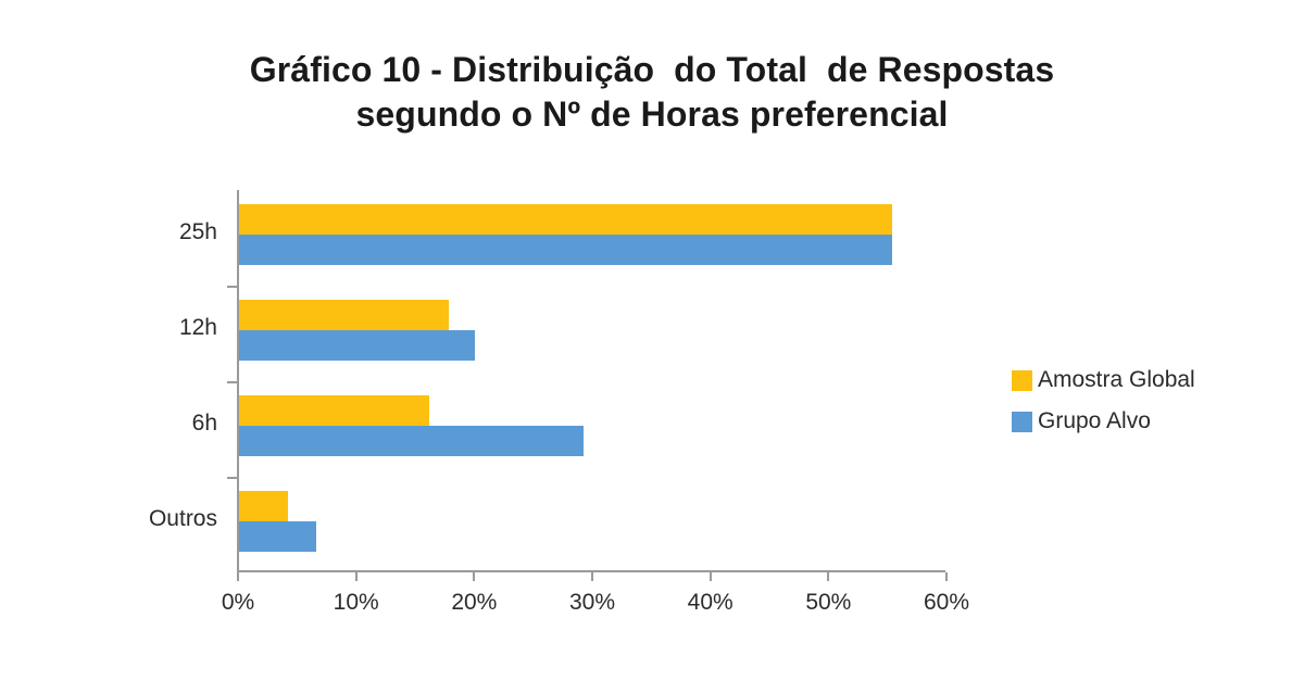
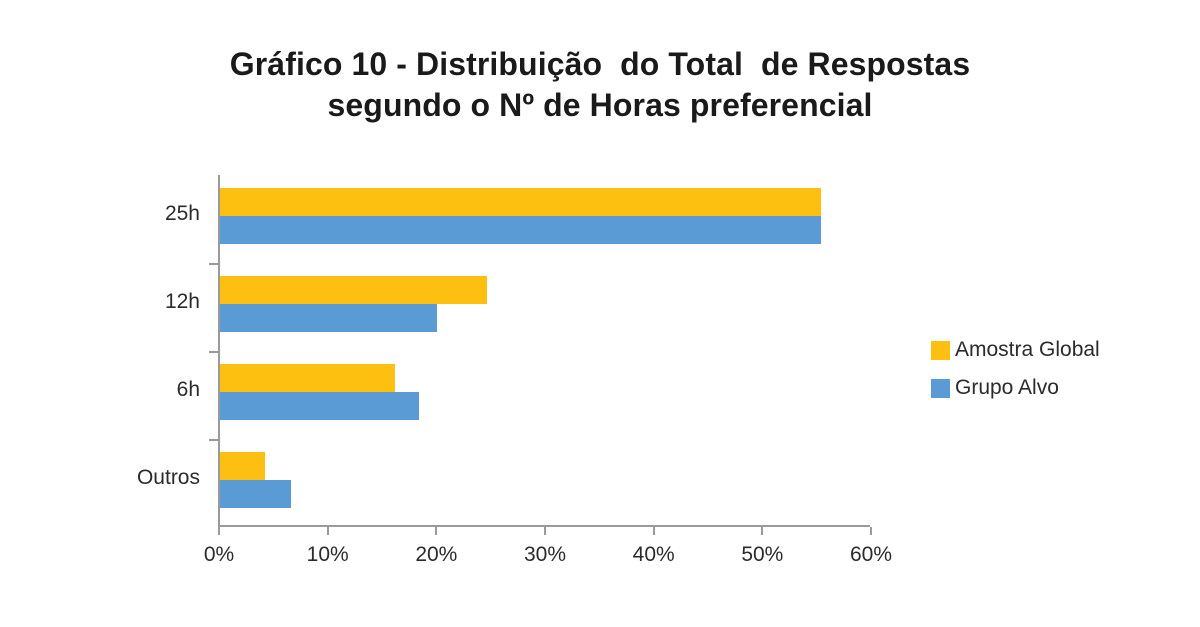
Amostra Global/12h: 17.8% -> 24.6%
Grupo Alvo/6h: 29.2% -> 18.3%
